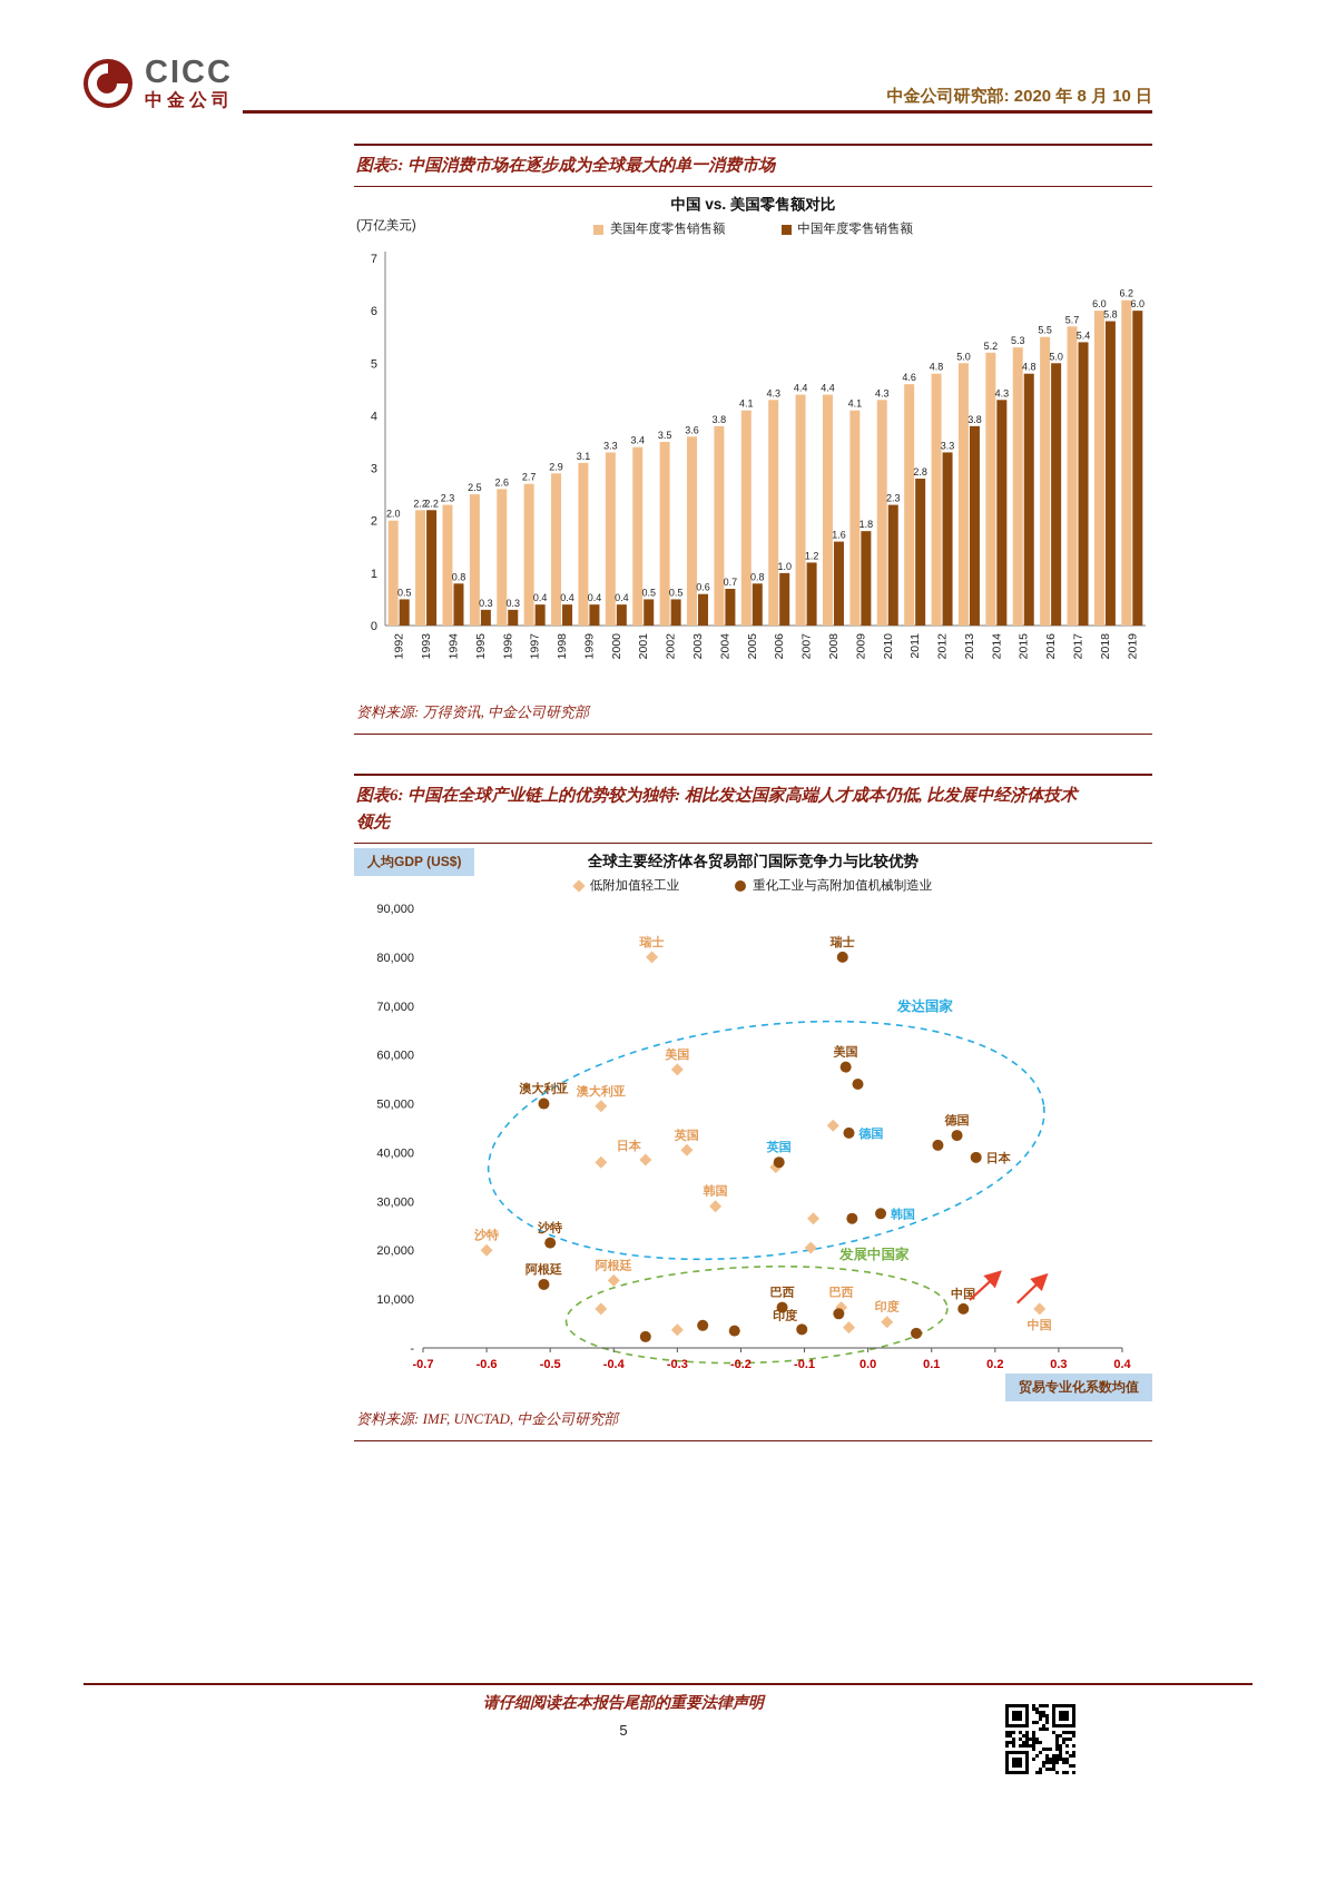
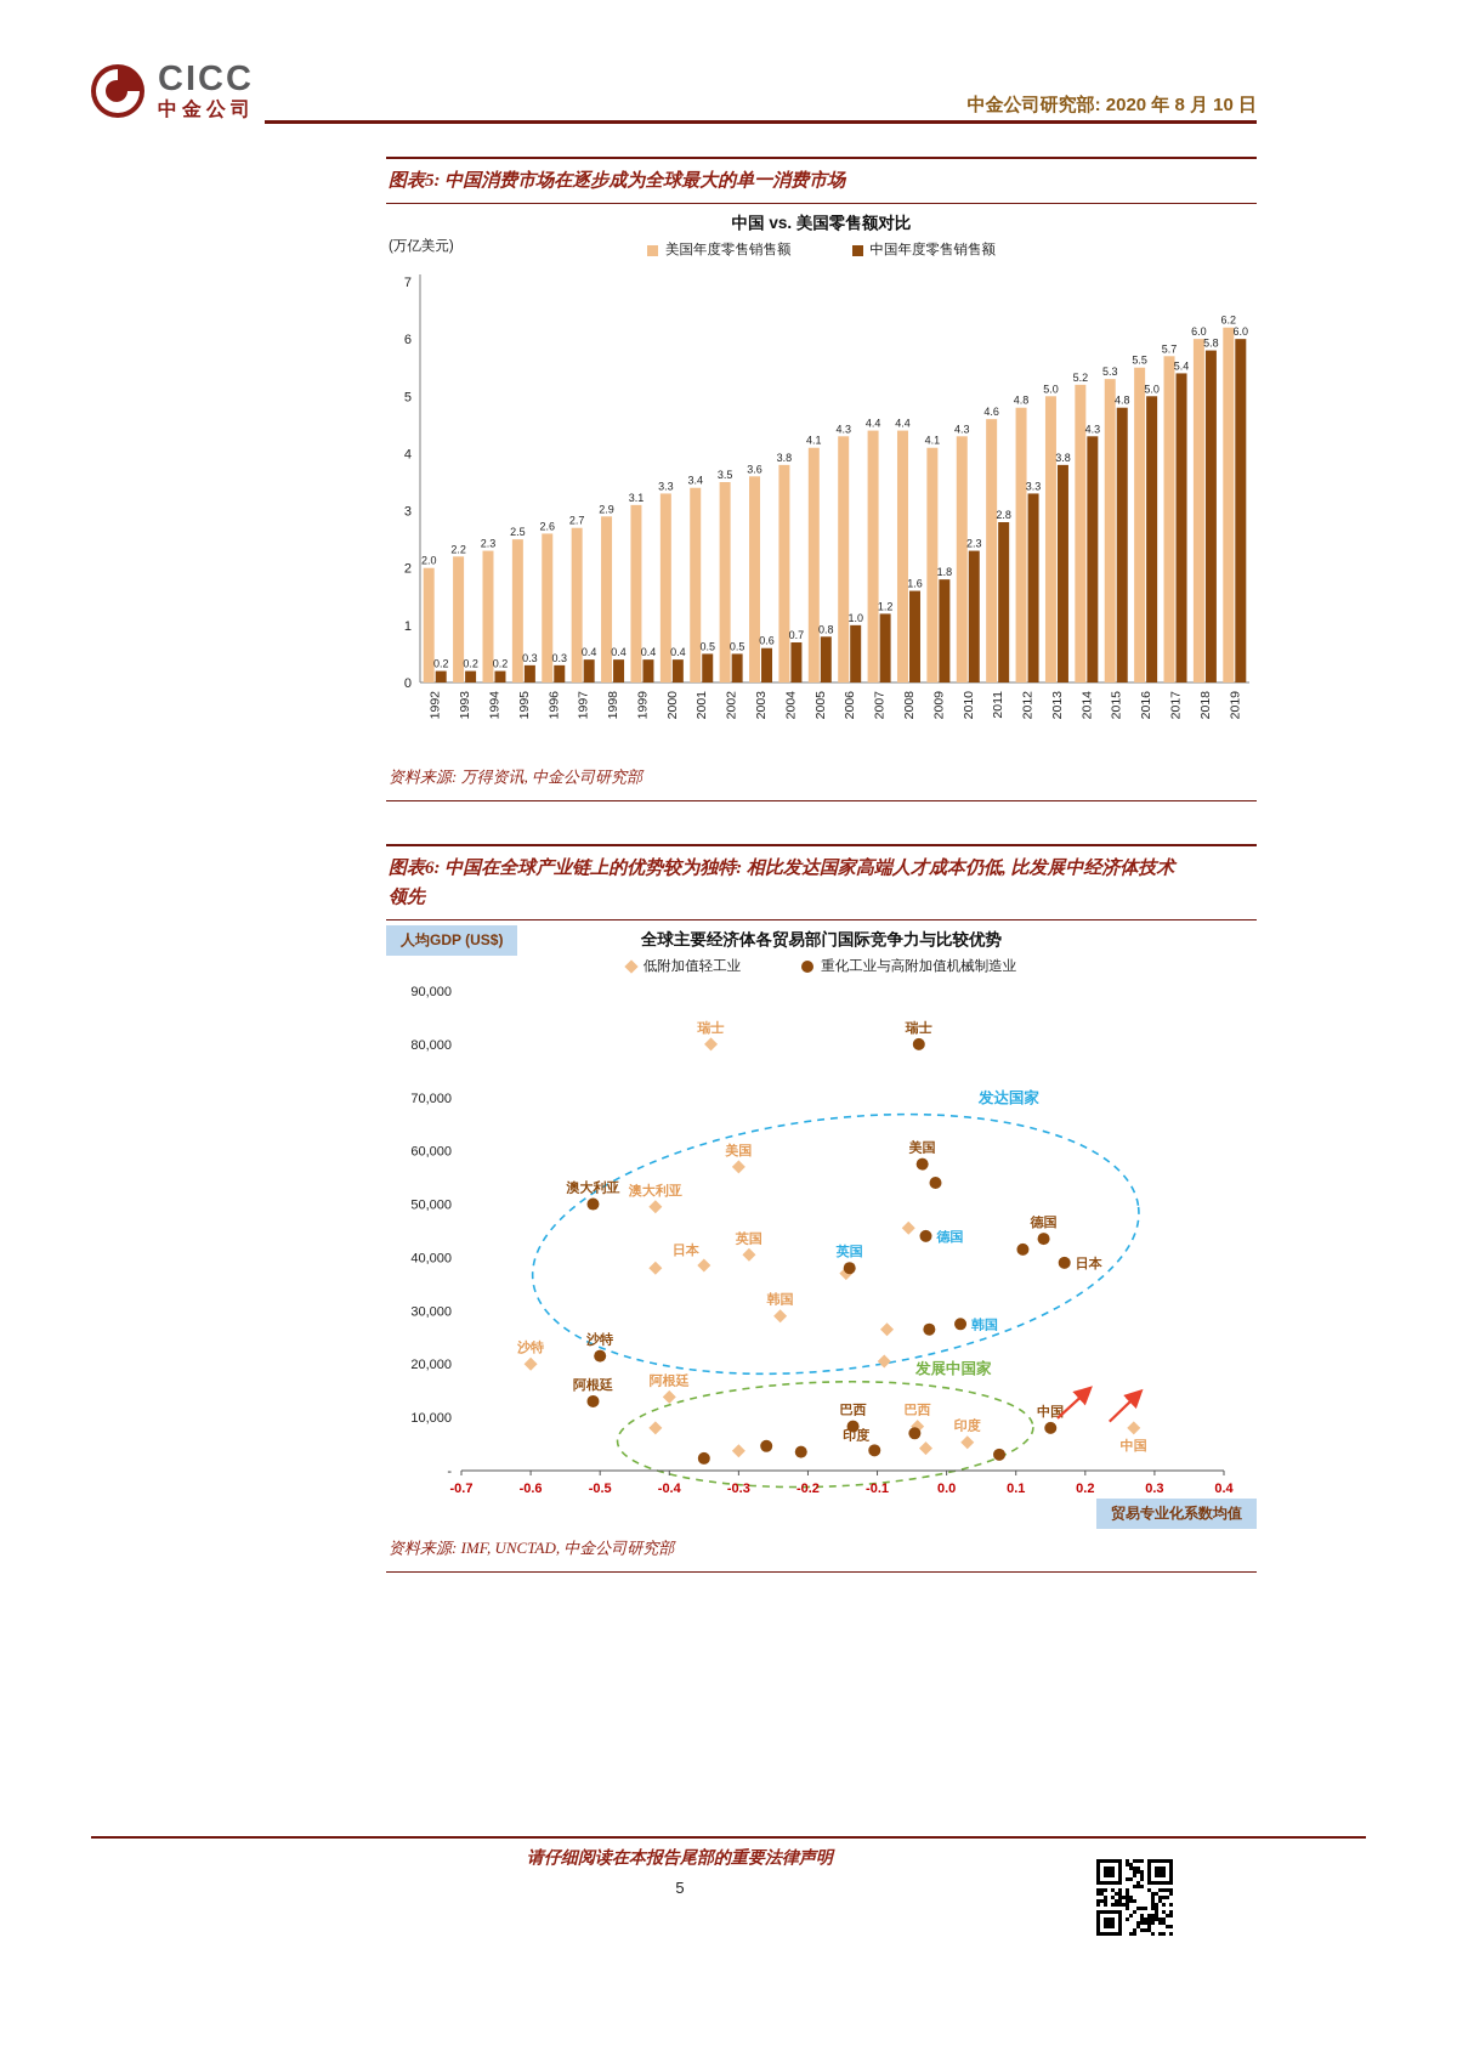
中国 vs. 美国零售额对比/中国年度零售销售额/1992: 0.5 -> 0.2
中国 vs. 美国零售额对比/中国年度零售销售额/1993: 2.2 -> 0.2
中国 vs. 美国零售额对比/中国年度零售销售额/1994: 0.8 -> 0.2
